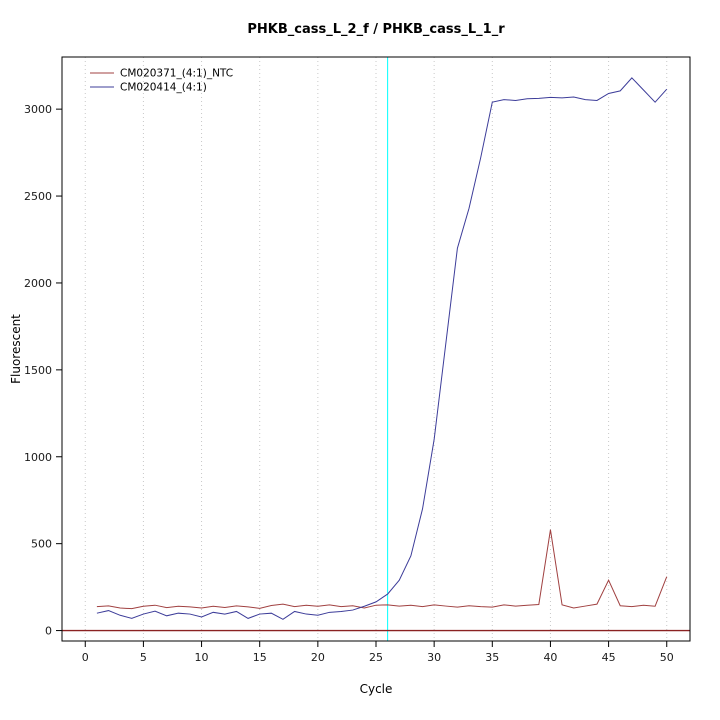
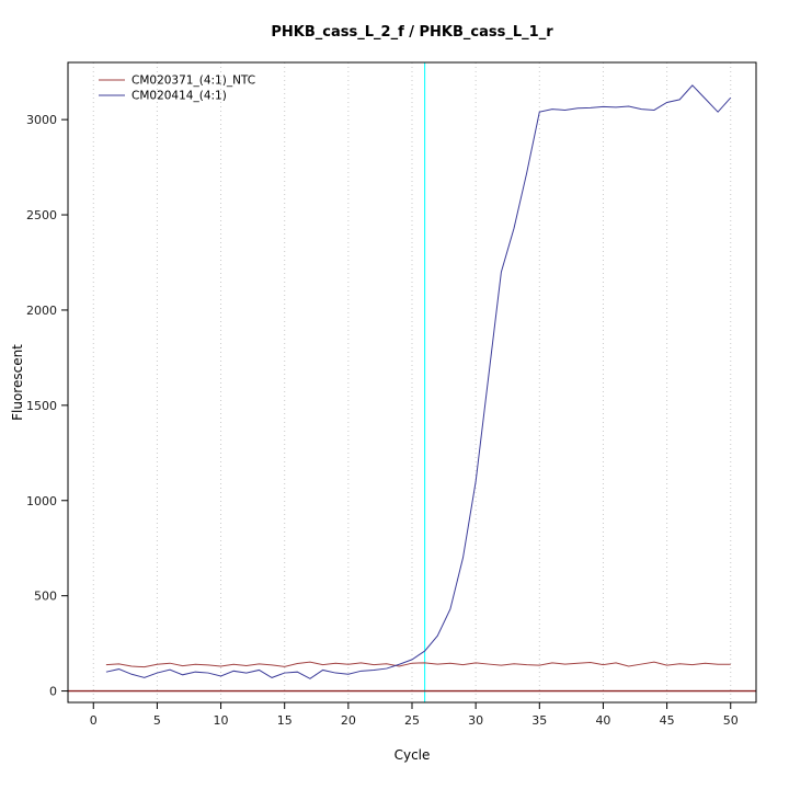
CM020371_(4:1)_NTC/40: 580 -> 140
CM020371_(4:1)_NTC/45: 290 -> 140
CM020371_(4:1)_NTC/50: 310 -> 140
